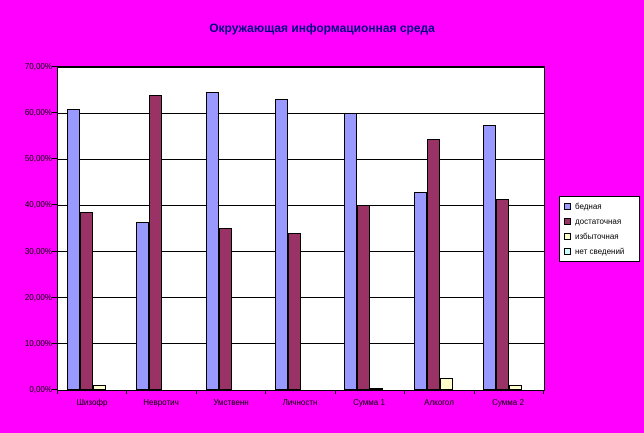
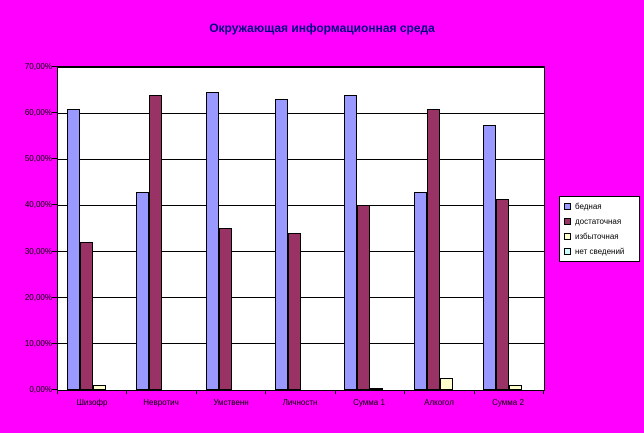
достаточная/Шизофр: 38% -> 32%
бедная/Невротич: 36% -> 43%
бедная/Сумма 1: 60% -> 64%
достаточная/Алкогол: 54% -> 61%
